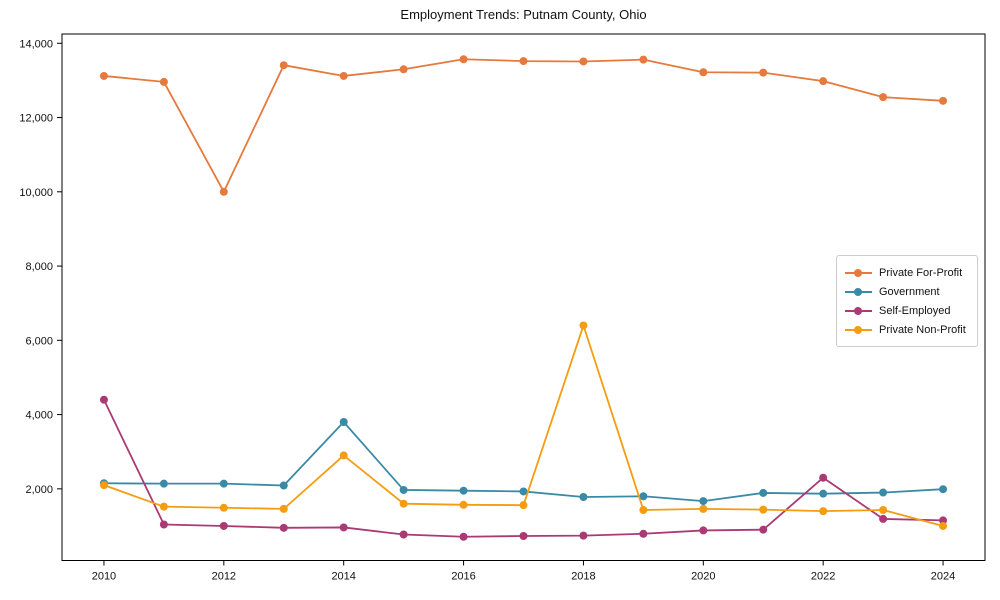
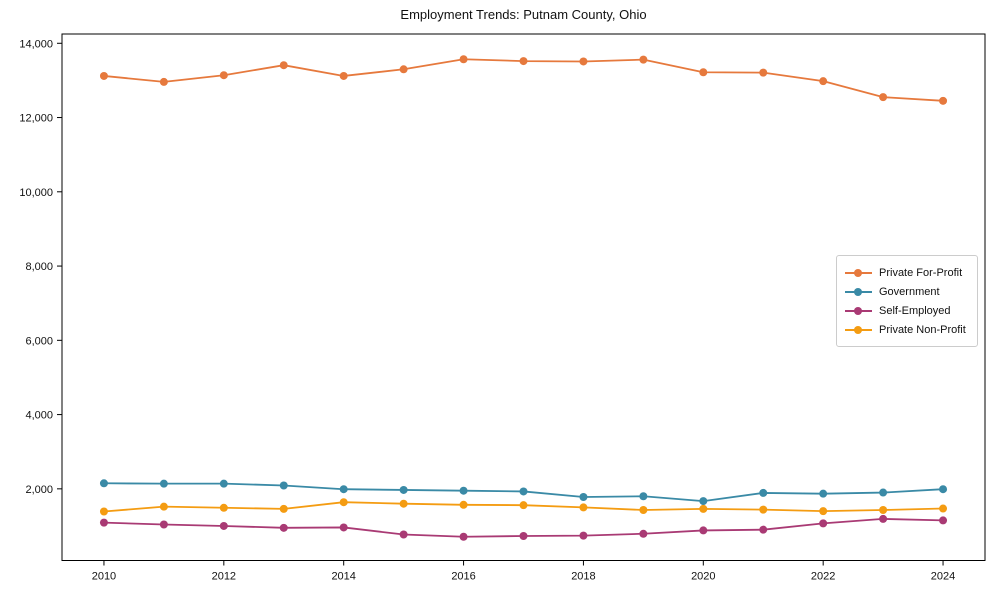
Self-Employed/2010: 4400 -> 1100
Private Non-Profit/2010: 2100 -> 1400
Private For-Profit/2012: 10000 -> 13100
Government/2014: 3800 -> 2000
Private Non-Profit/2014: 2900 -> 1600
Private Non-Profit/2018: 6400 -> 1500
Self-Employed/2022: 2300 -> 1100
Private Non-Profit/2024: 1000 -> 1500
